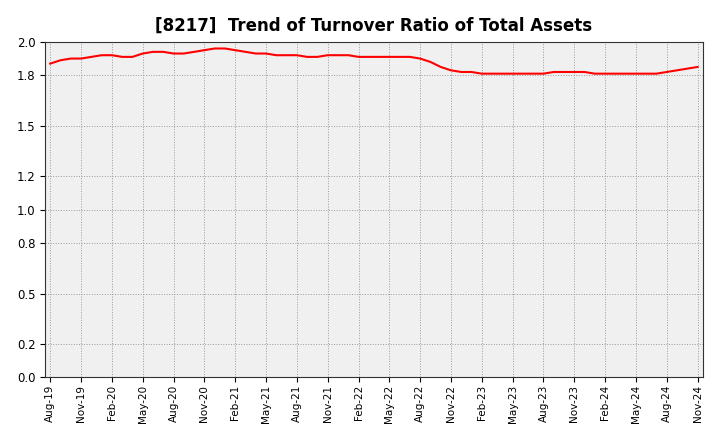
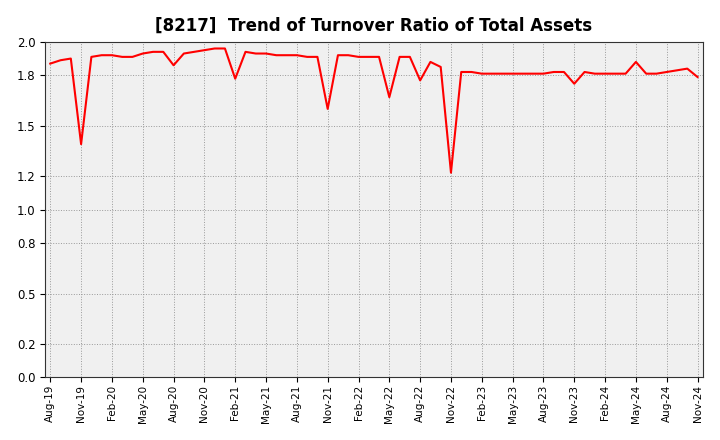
Nov-19: 1.90 -> 1.39
Aug-20: 1.93 -> 1.86
Feb-21: 1.95 -> 1.78
Nov-21: 1.92 -> 1.60
May-22: 1.91 -> 1.67
Aug-22: 1.90 -> 1.77
Nov-22: 1.83 -> 1.22
Nov-23: 1.82 -> 1.75
May-24: 1.81 -> 1.88
Nov-24: 1.85 -> 1.79
